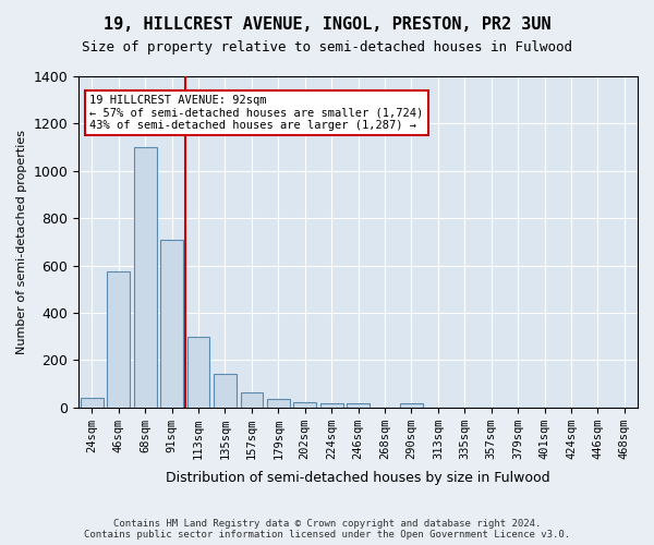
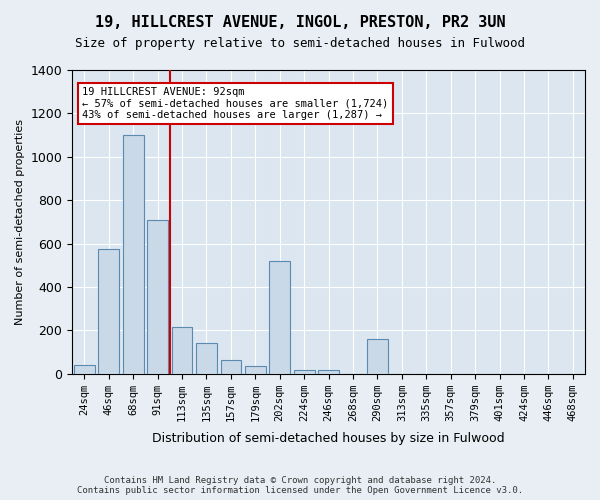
113sqm: 300 -> 215
202sqm: 20 -> 520
290sqm: 15 -> 160
